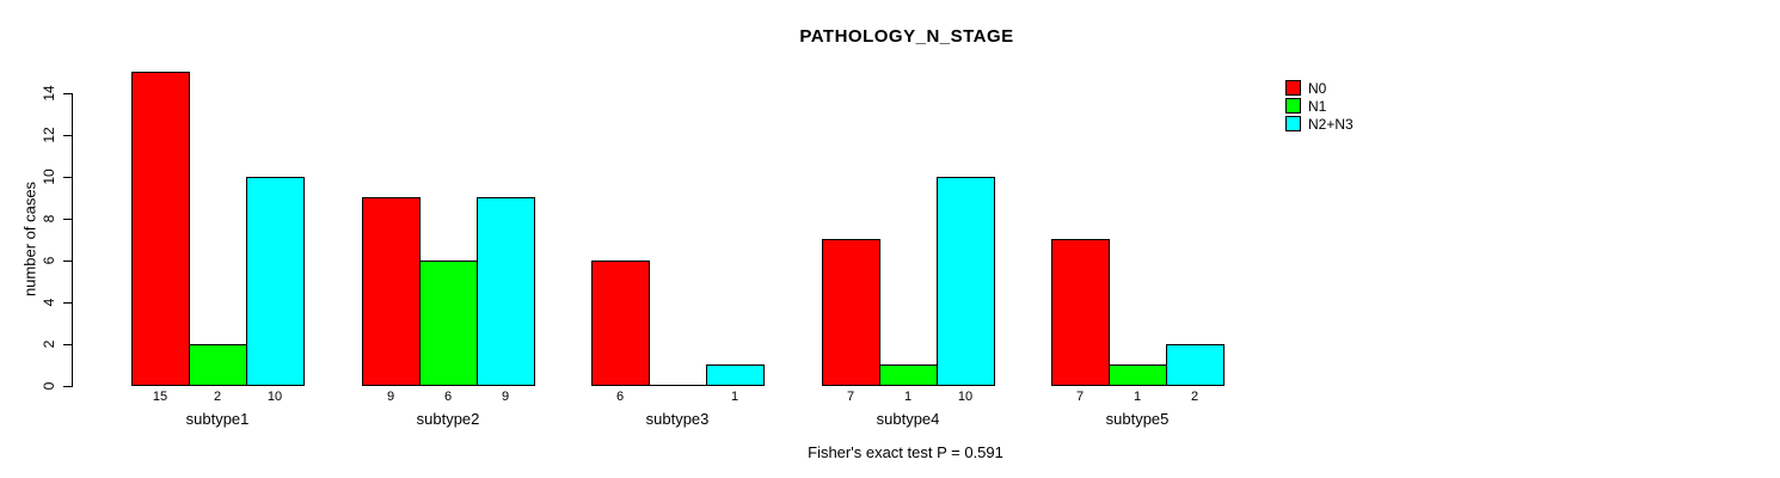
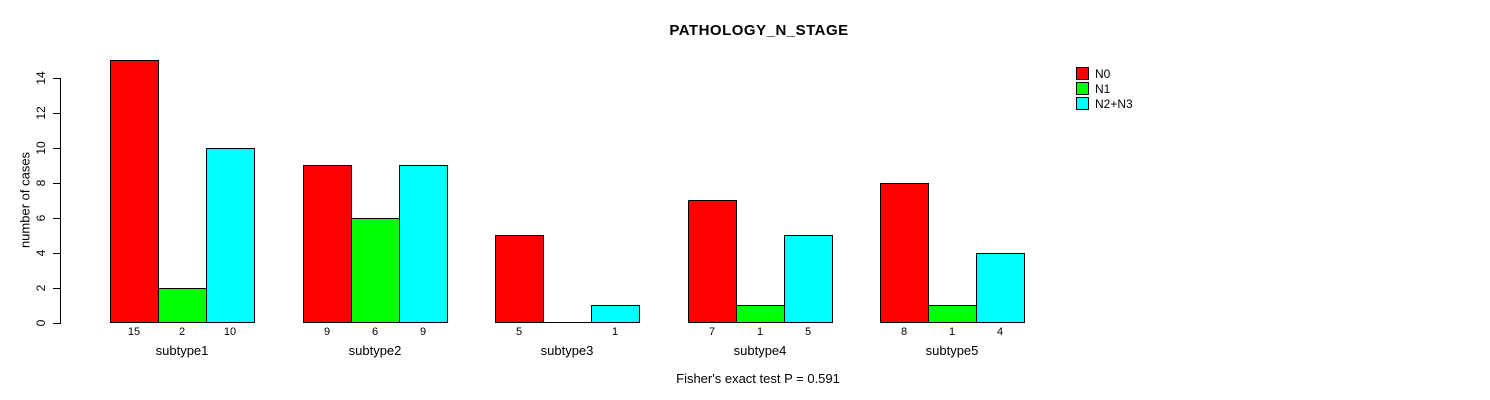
N0/subtype3: 6 -> 5
N2+N3/subtype4: 10 -> 5
N0/subtype5: 7 -> 8
N2+N3/subtype5: 2 -> 4
